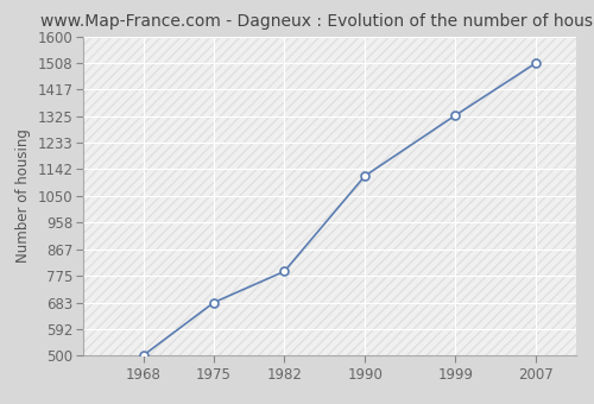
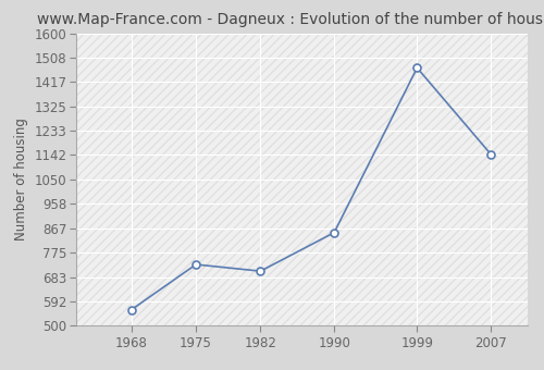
1968: 501 -> 560
1975: 683 -> 730
1982: 790 -> 705
1990: 1119 -> 850
1999: 1328 -> 1470
2007: 1508 -> 1145
